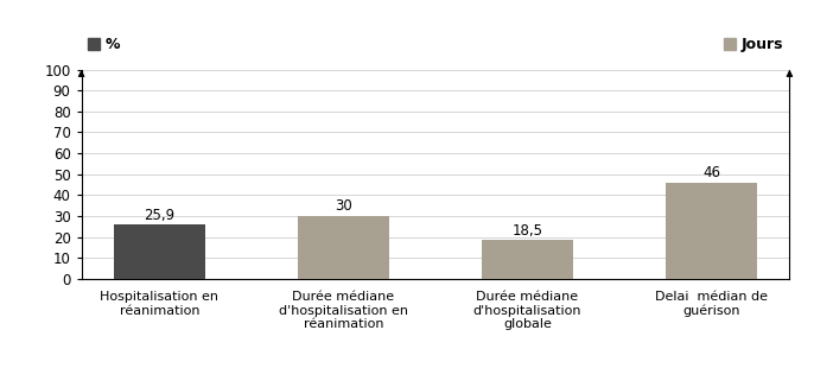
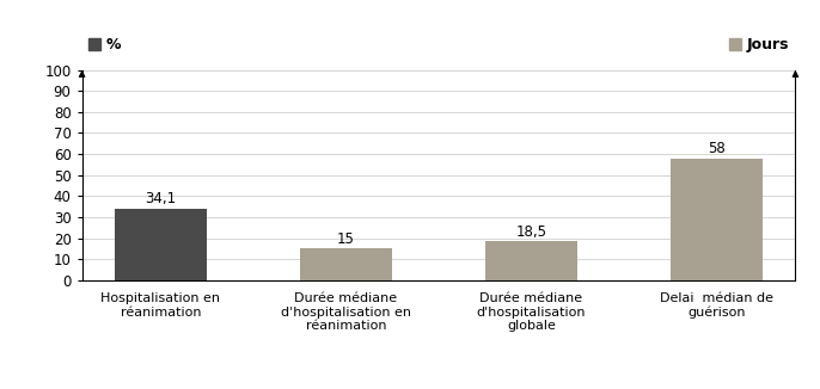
Hospitalisation en réanimation: 25,9 -> 34,1
Durée médiane d'hospitalisation en réanimation: 30 -> 15
Delai médian de guérison: 46 -> 58
